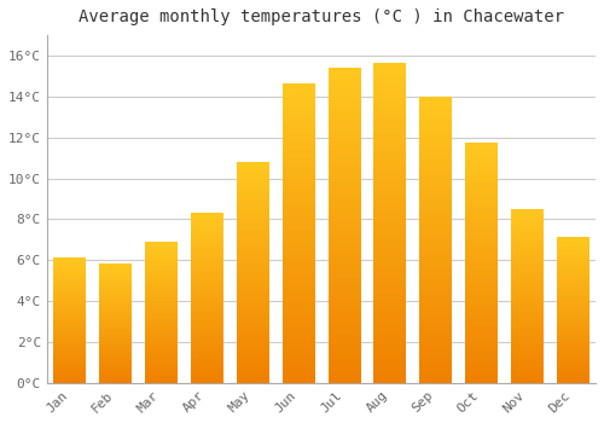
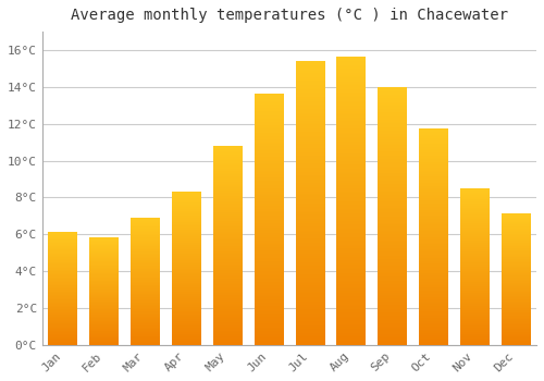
Jun: 14.6°C -> 13.6°C
